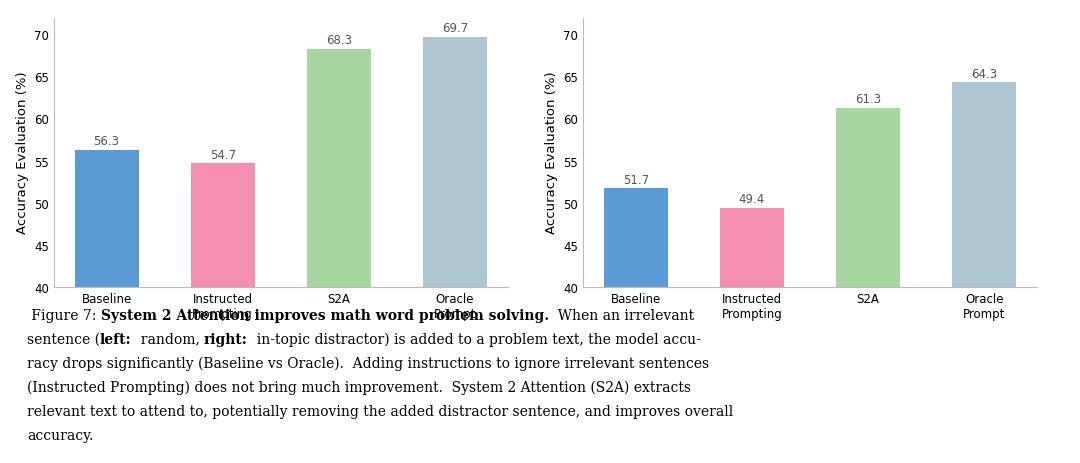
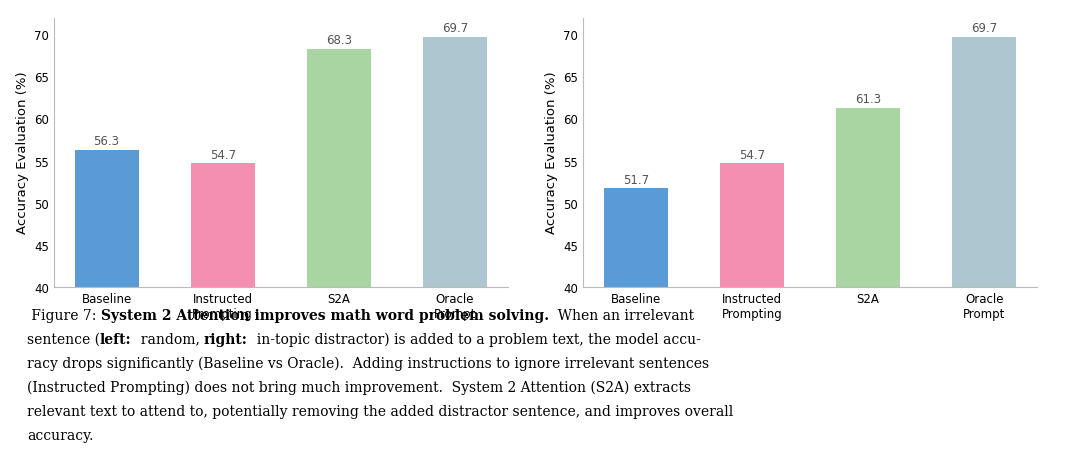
Instructed Prompting: 49.4 -> 54.7
Oracle Prompt: 64.3 -> 69.7
